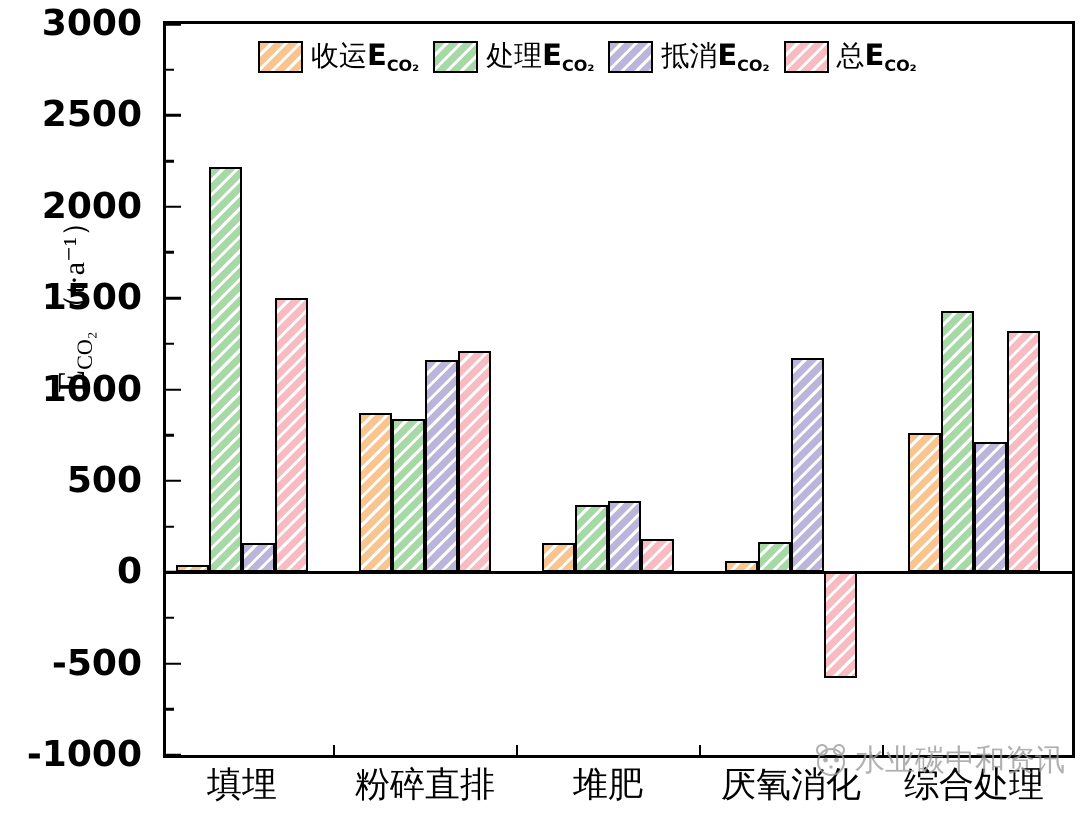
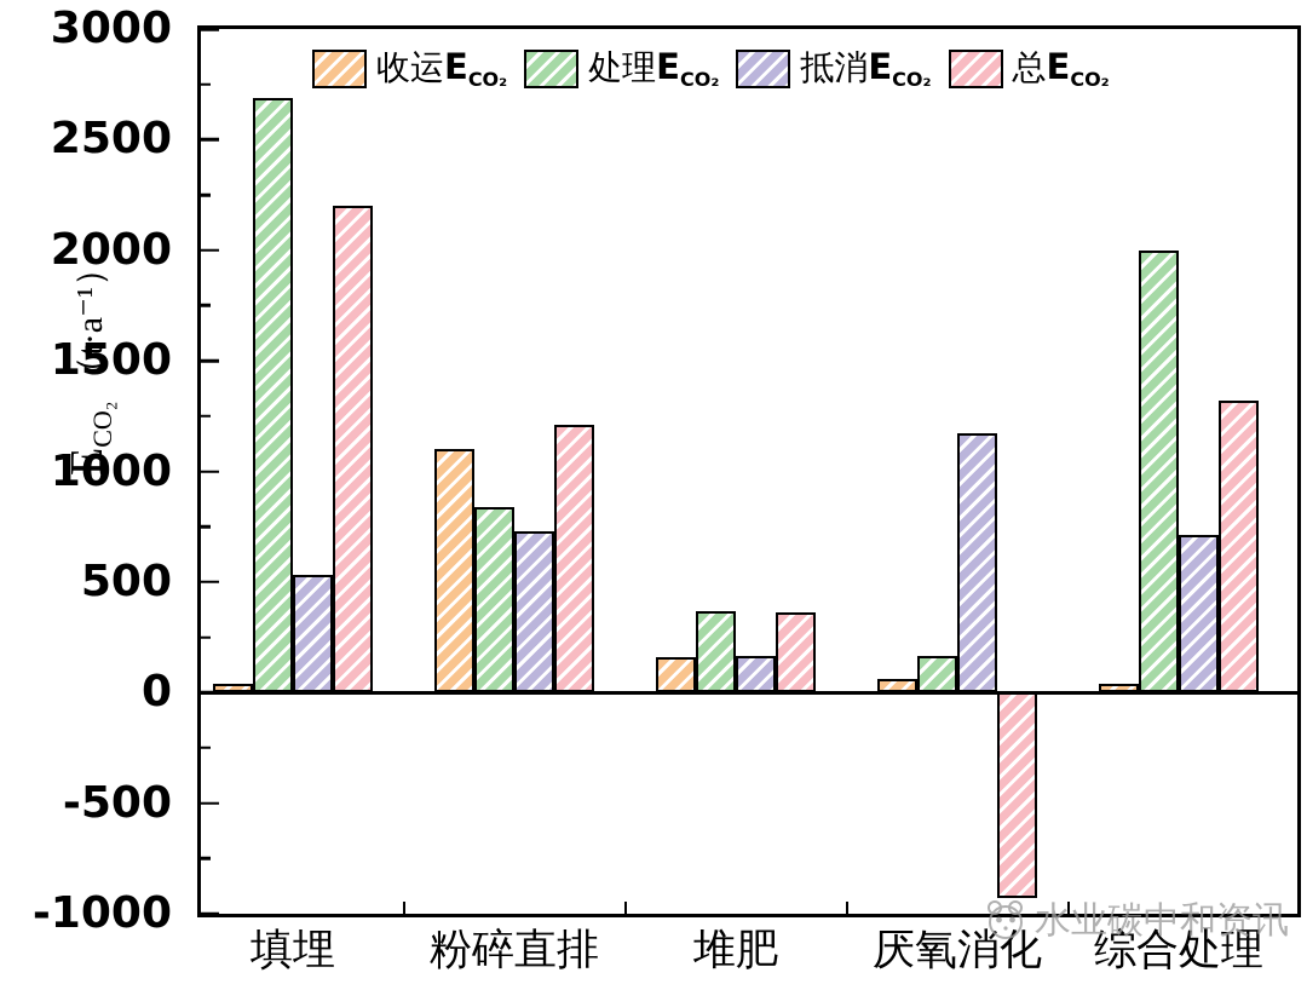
处理ECO₂/填埋: 2220 -> 2690
抵消ECO₂/填埋: 160 -> 530
总ECO₂/填埋: 1500 -> 2200
收运ECO₂/粉碎直排: 870 -> 1100
抵消ECO₂/粉碎直排: 1160 -> 730
抵消ECO₂/堆肥: 390 -> 160
总ECO₂/堆肥: 180 -> 360
总ECO₂/厌氧消化: -580 -> -930
收运ECO₂/综合处理: 760 -> 40
处理ECO₂/综合处理: 1430 -> 2000
